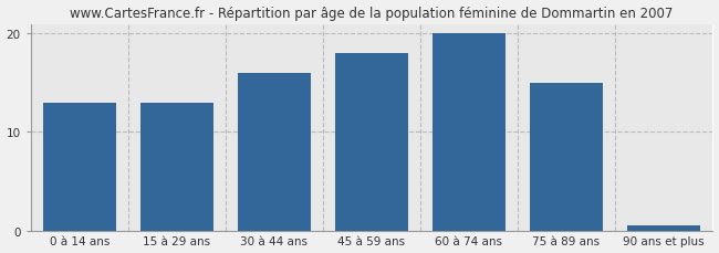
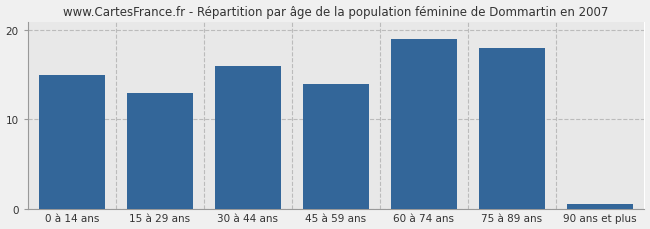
0 à 14 ans: 13.0 -> 15.0
45 à 59 ans: 18.0 -> 14.0
60 à 74 ans: 20.0 -> 19.0
75 à 89 ans: 15.0 -> 18.0
